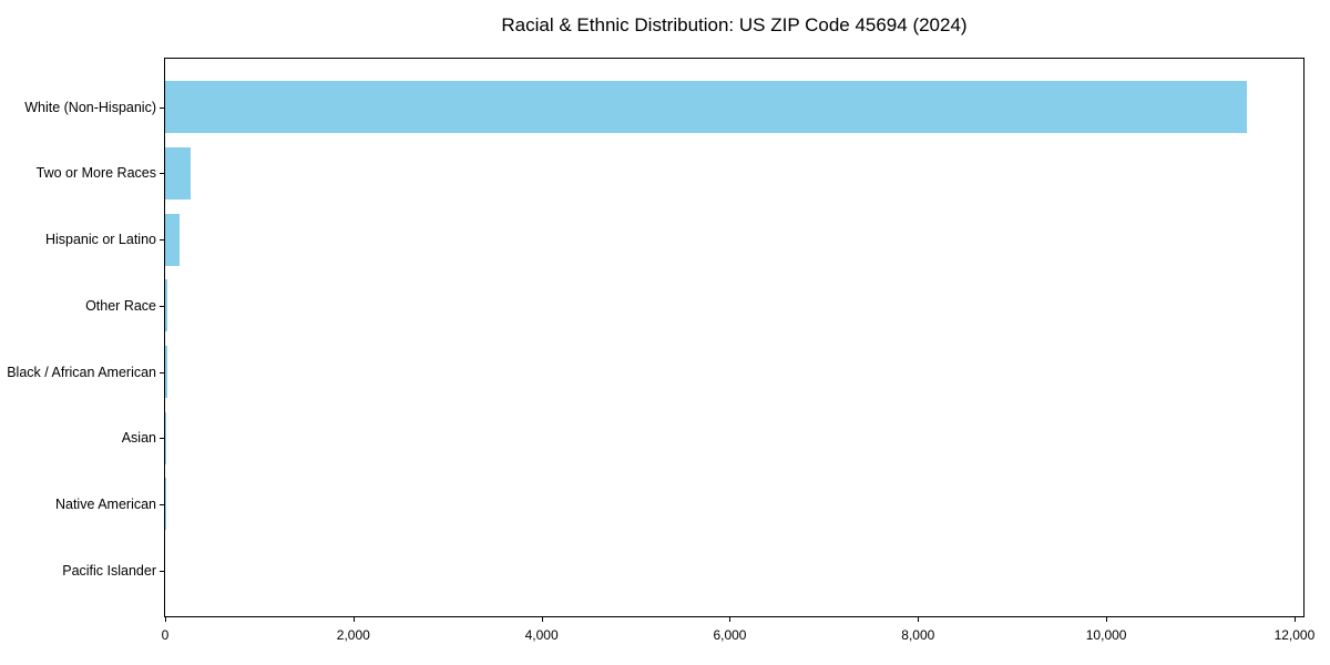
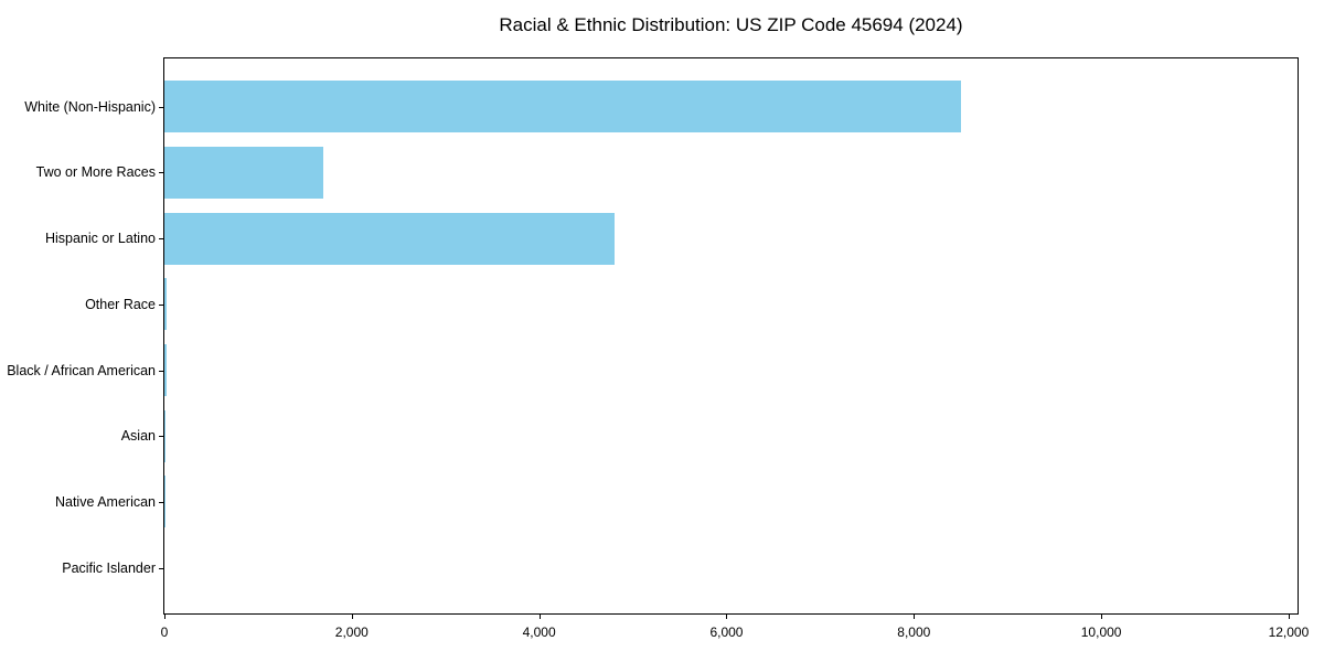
White (Non-Hispanic): 11500 -> 8500
Two or More Races: 300 -> 1700
Hispanic or Latino: 200 -> 4800
